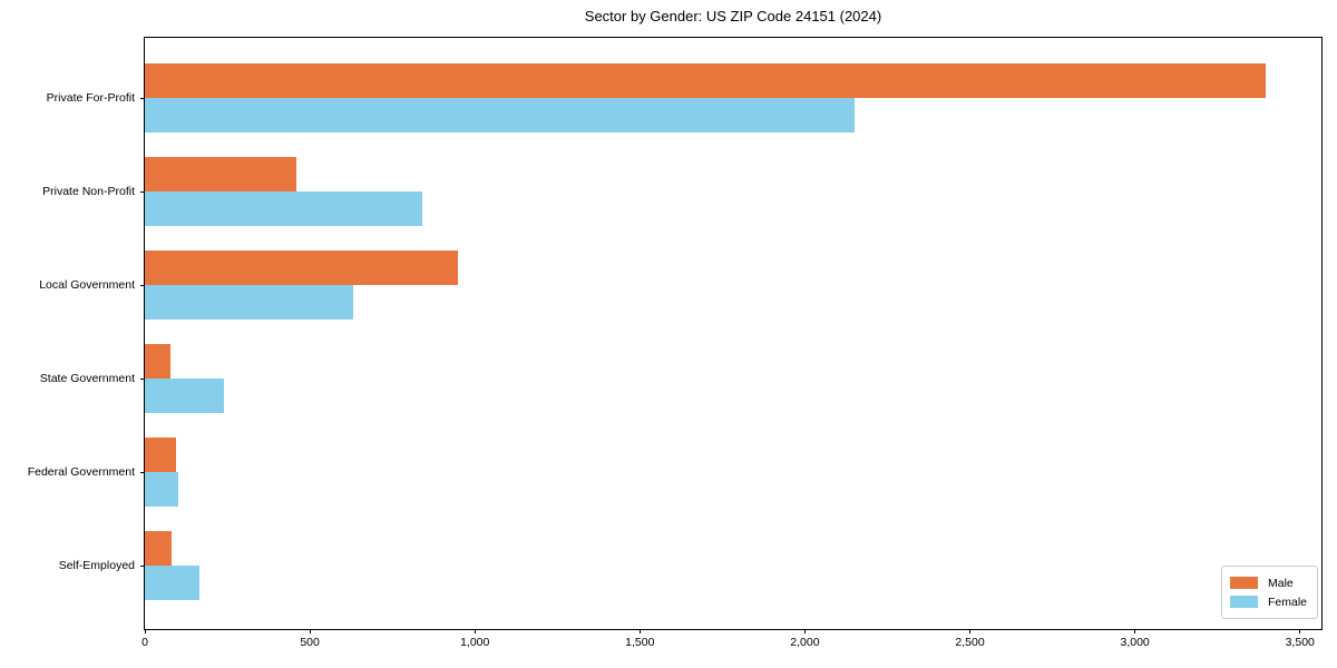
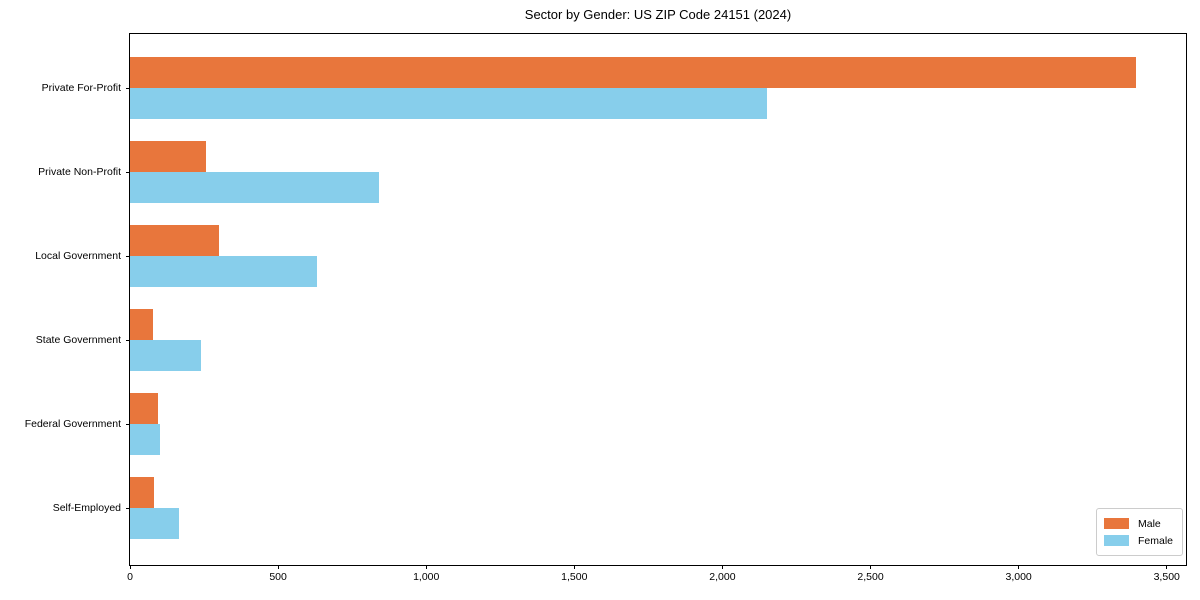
Male/Private Non-Profit: 460 -> 260
Male/Local Government: 950 -> 300
